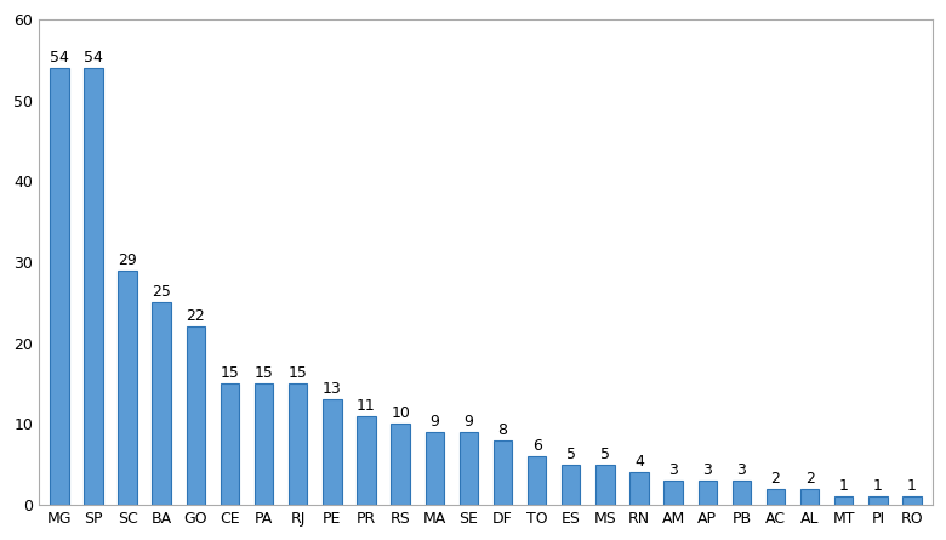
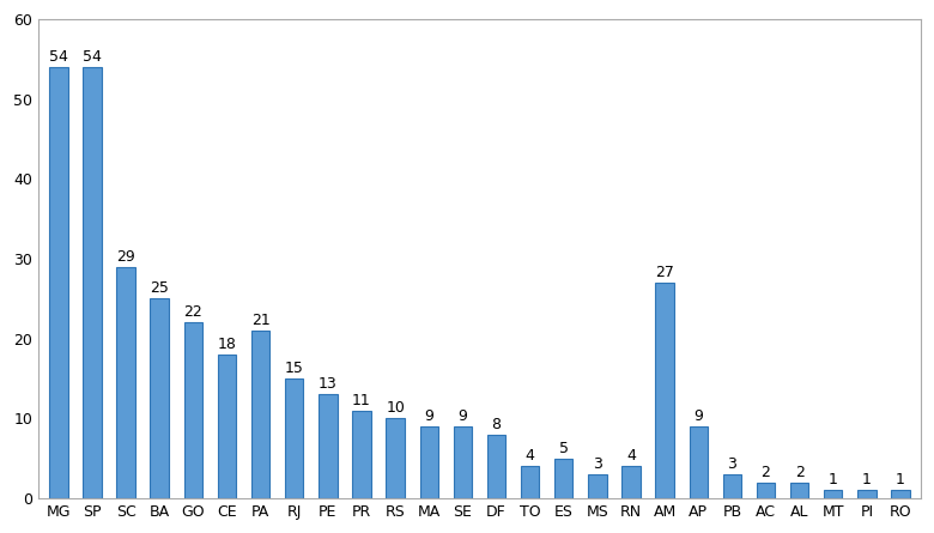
CE: 15 -> 18
PA: 15 -> 21
TO: 6 -> 4
MS: 5 -> 3
AM: 3 -> 27
AP: 3 -> 9
